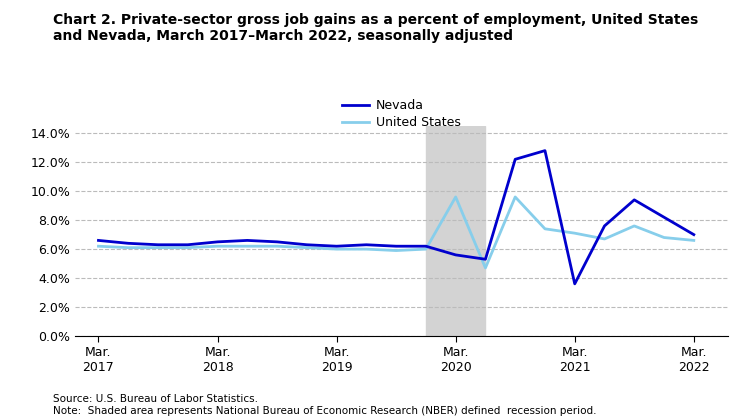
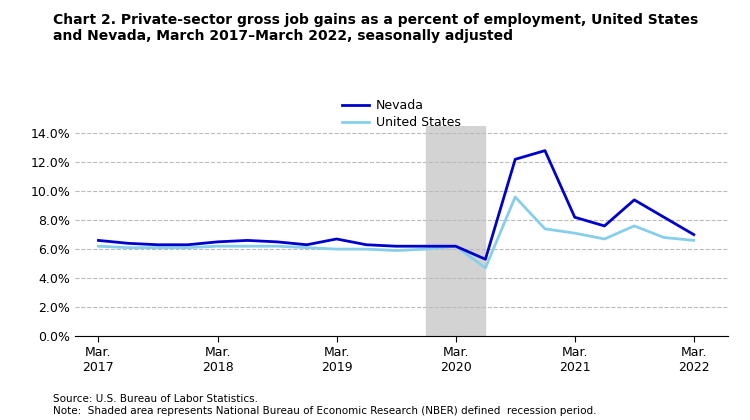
Nevada/Mar. 2019: 6.2% -> 6.7%
Nevada/Mar. 2020: 5.6% -> 6.2%
United States/Mar. 2020: 9.6% -> 6.2%
Nevada/Mar. 2021: 3.6% -> 8.2%
